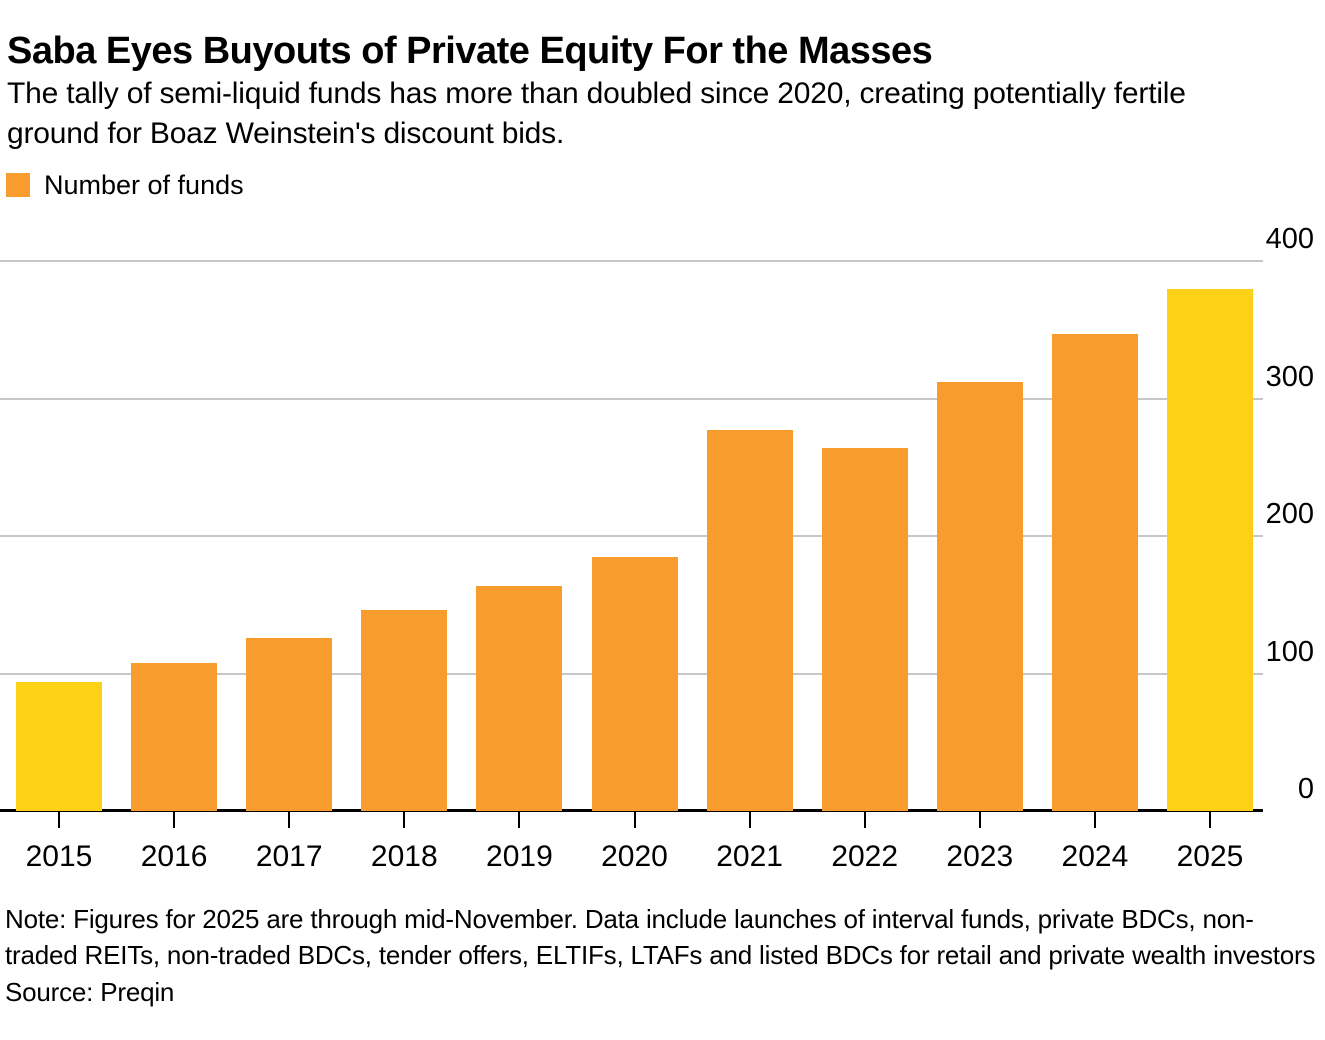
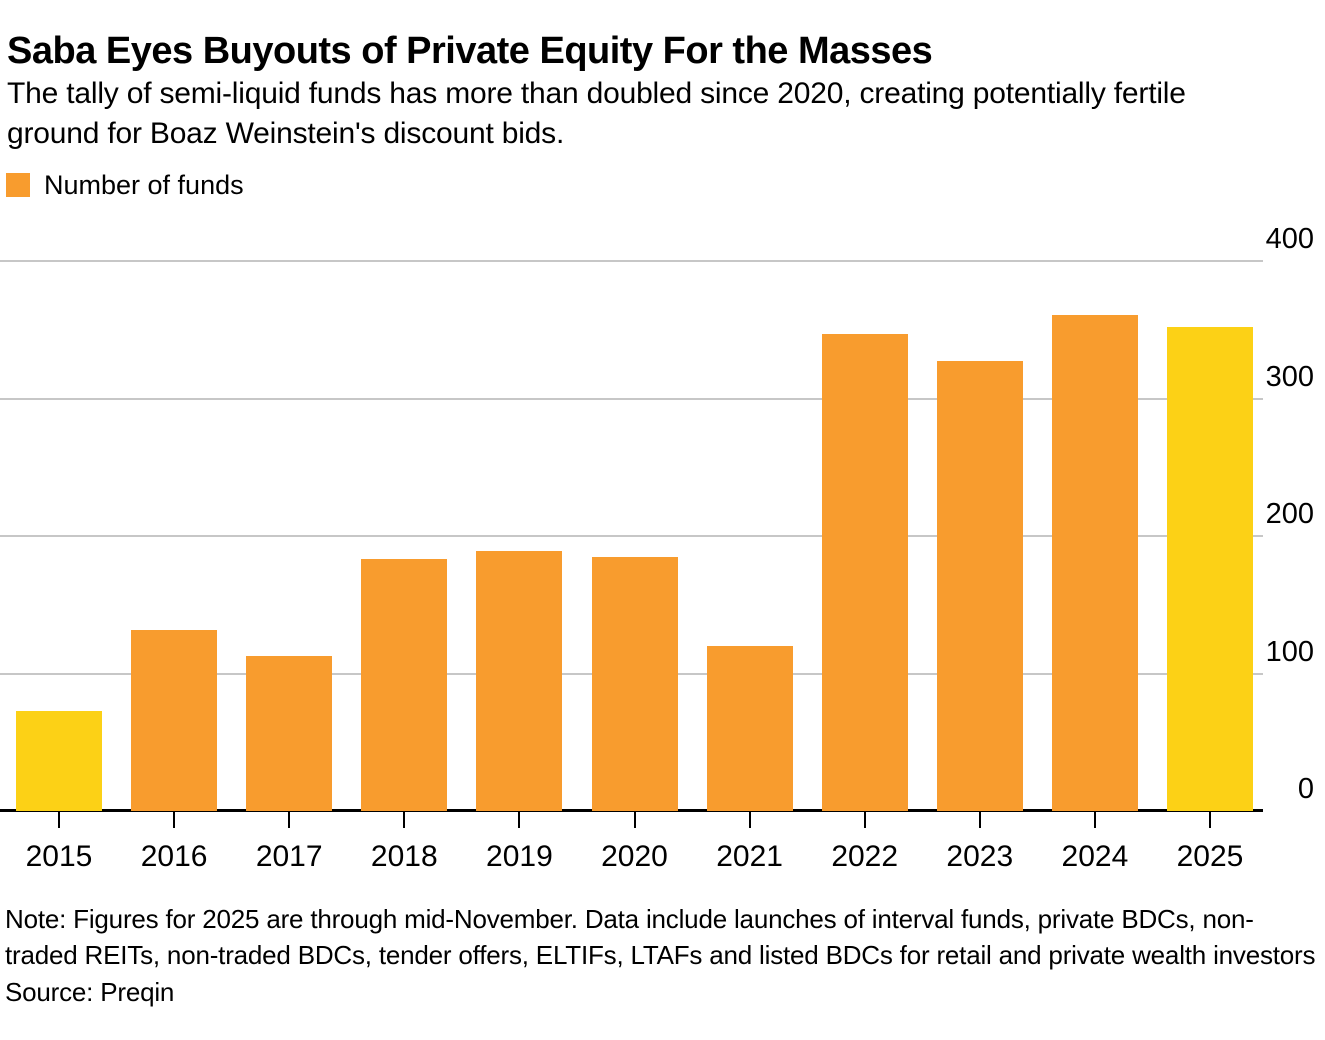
2015: 94 -> 73
2016: 108 -> 132
2017: 126 -> 113
2018: 146 -> 183
2019: 164 -> 189
2021: 277 -> 120
2022: 264 -> 347
2023: 312 -> 327
2024: 347 -> 361
2025: 380 -> 352
